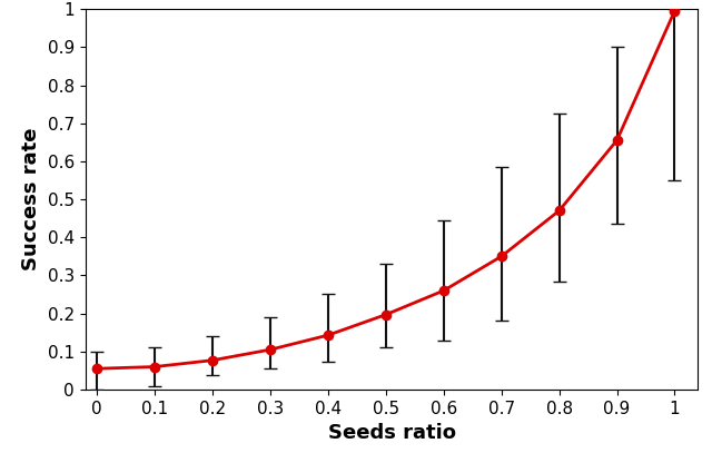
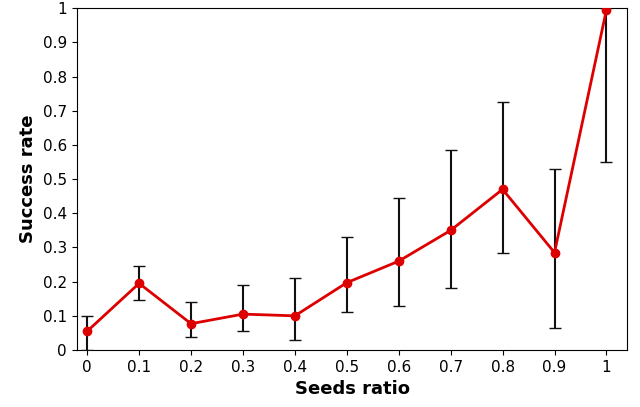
0.1: 0.060 -> 0.195
0.4: 0.143 -> 0.100
0.9: 0.655 -> 0.285
